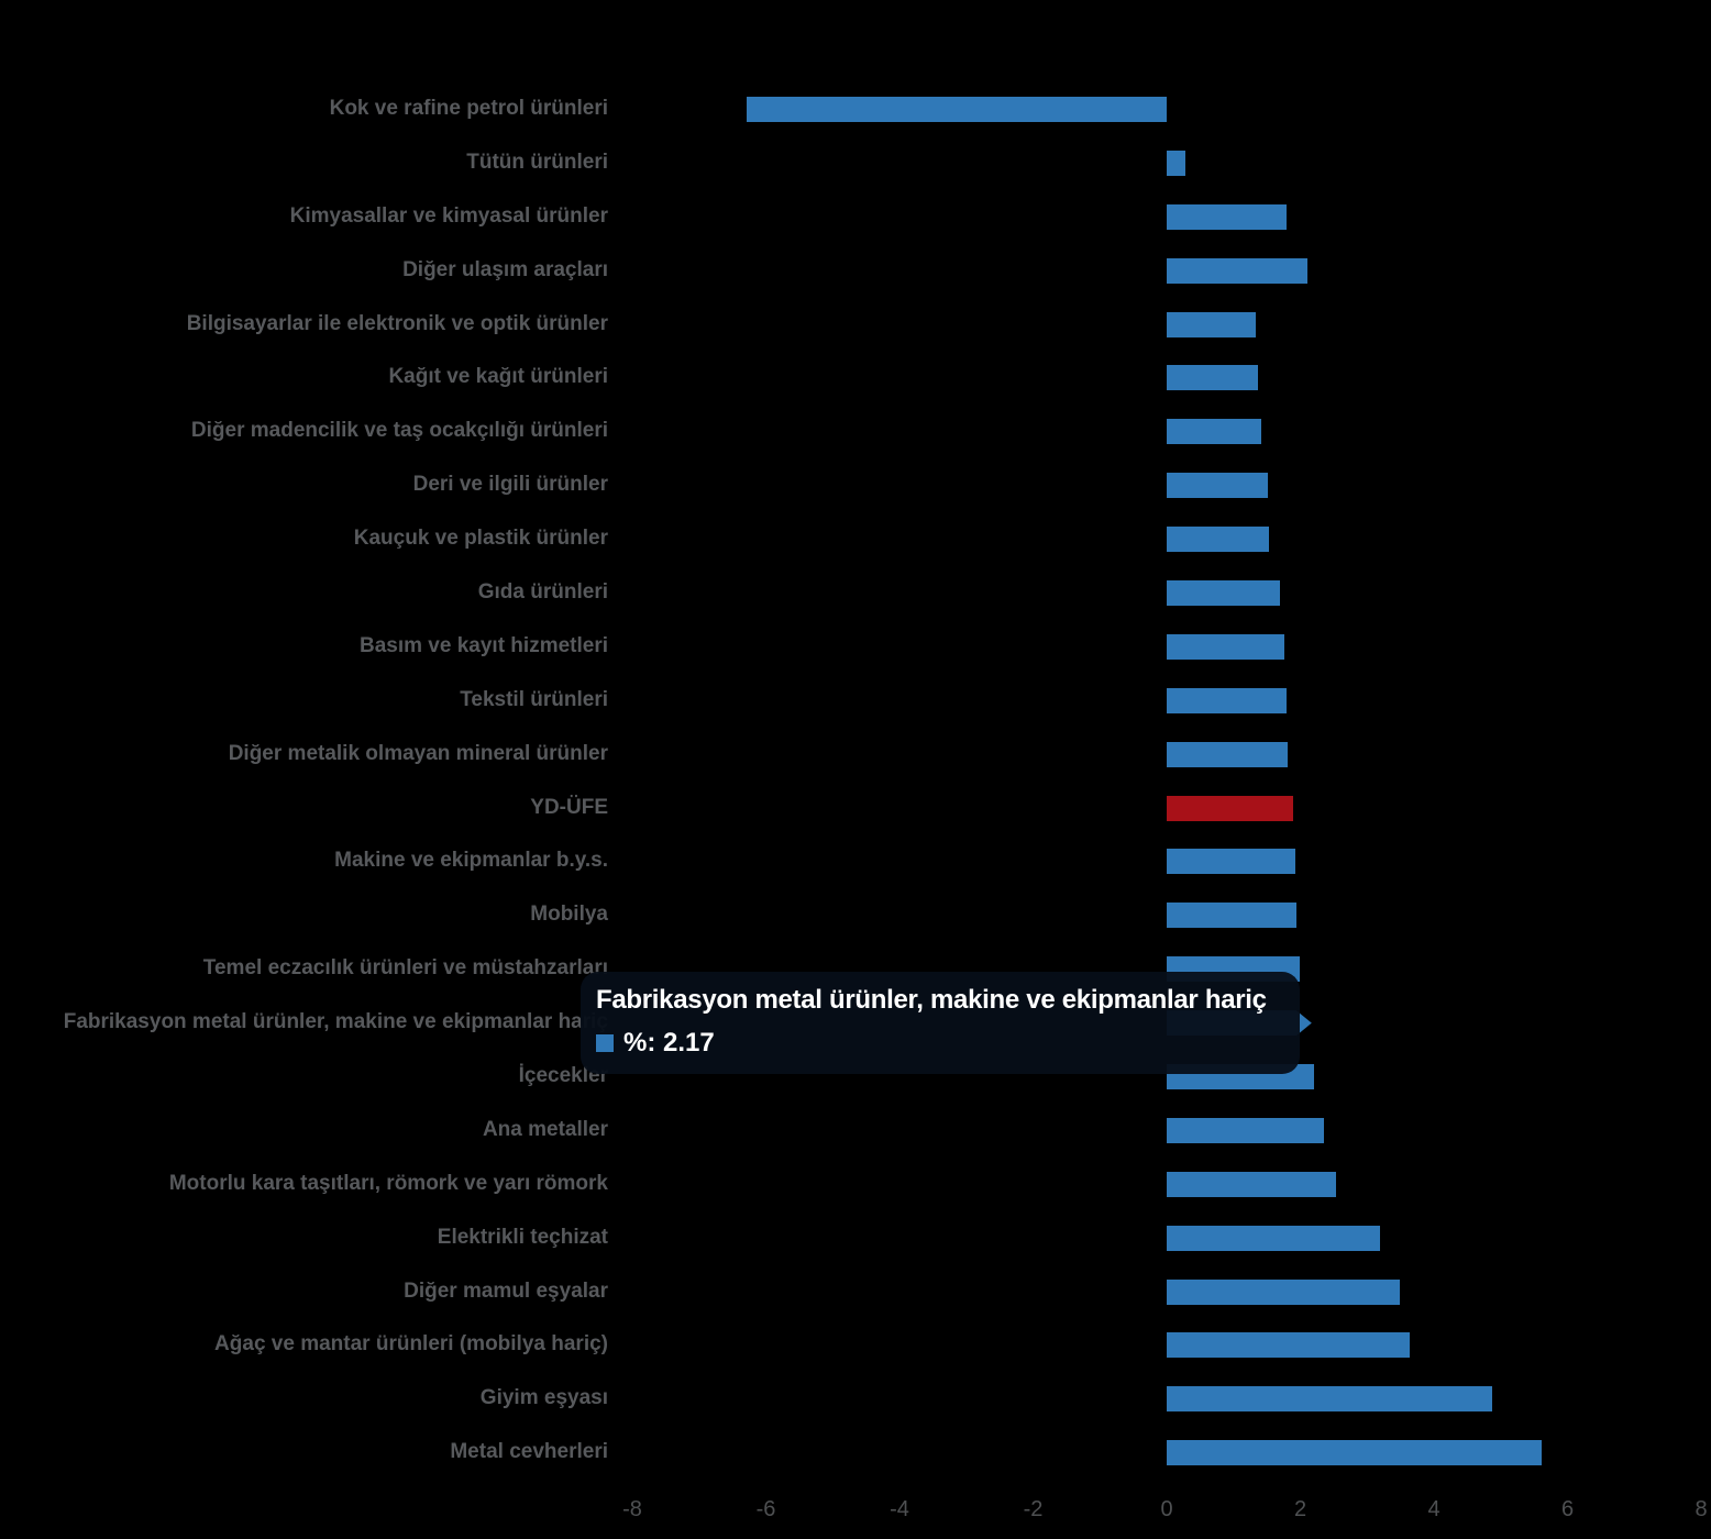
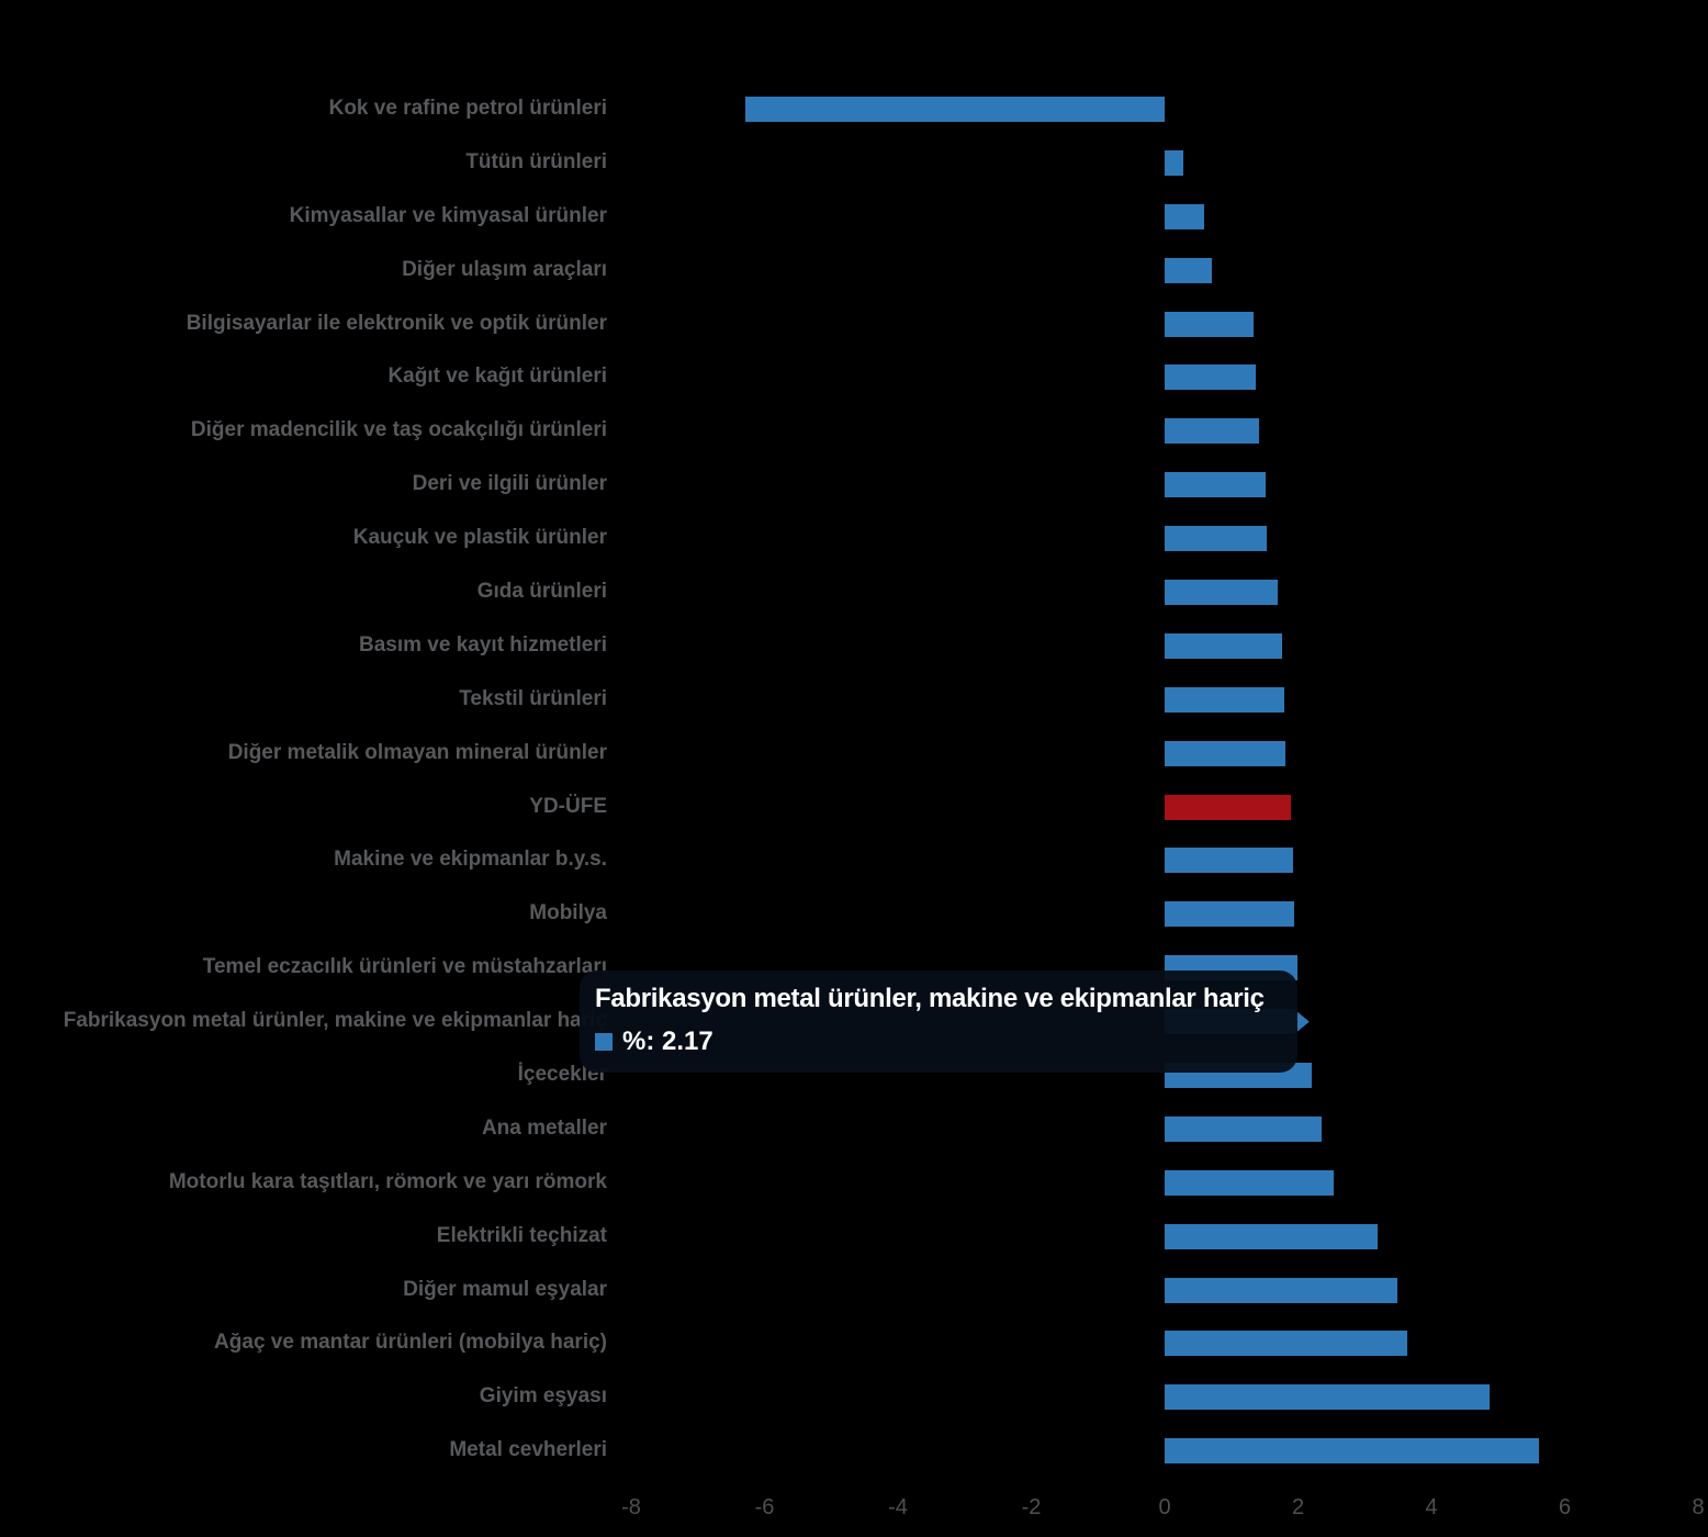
Kimyasallar ve kimyasal ürünler: 1.8 -> 0.6
Diğer ulaşım araçları: 2.1 -> 0.7
